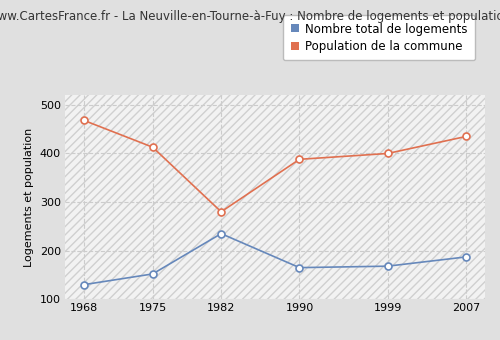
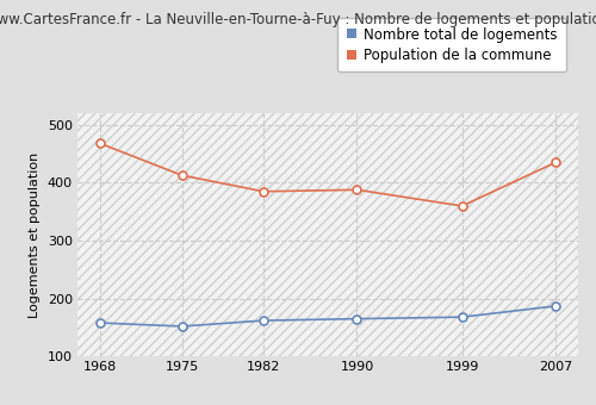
Nombre total de logements/1968: 130 -> 158
Nombre total de logements/1982: 235 -> 162
Population de la commune/1982: 280 -> 385
Population de la commune/1999: 400 -> 360
